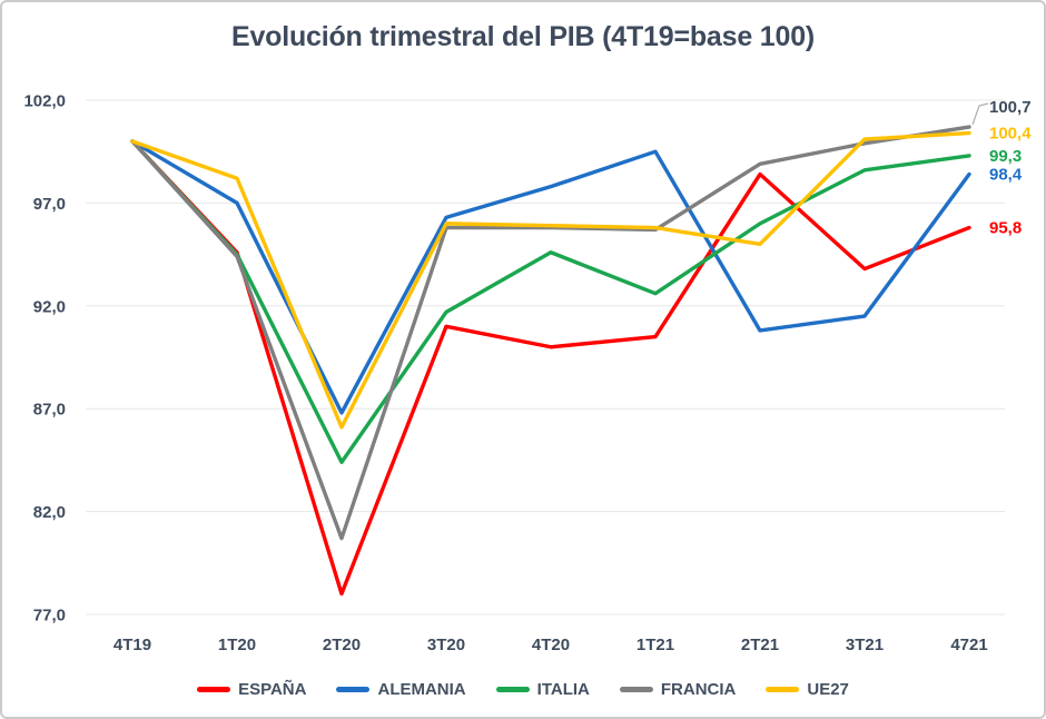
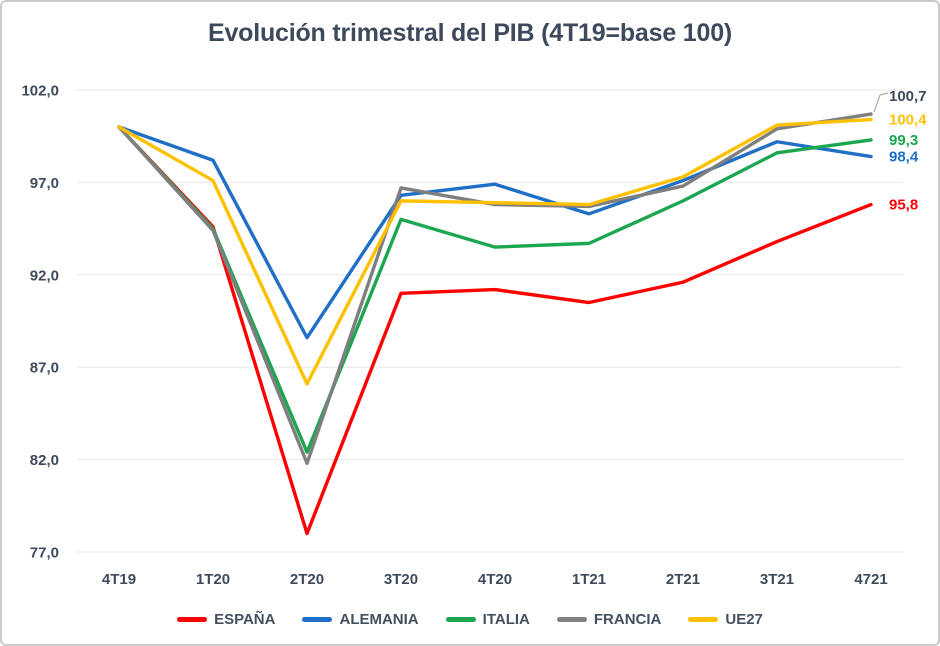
ALEMANIA/1T20: 97,0 -> 98,2
UE27/1T20: 98,2 -> 97,1
ALEMANIA/2T20: 86,8 -> 88,6
ITALIA/2T20: 84,4 -> 82,4
FRANCIA/2T20: 80,7 -> 81,8
ITALIA/3T20: 91,7 -> 95,0
FRANCIA/3T20: 95,8 -> 96,7
ESPAÑA/4T20: 90,0 -> 91,2
ALEMANIA/4T20: 97,8 -> 96,9
ITALIA/4T20: 94,6 -> 93,5
ALEMANIA/1T21: 99,5 -> 95,3
ITALIA/1T21: 92,6 -> 93,7
ESPAÑA/2T21: 98,4 -> 91,6
ALEMANIA/2T21: 90,8 -> 97,1
FRANCIA/2T21: 98,9 -> 96,8
UE27/2T21: 95,0 -> 97,3
ALEMANIA/3T21: 91,5 -> 99,2
